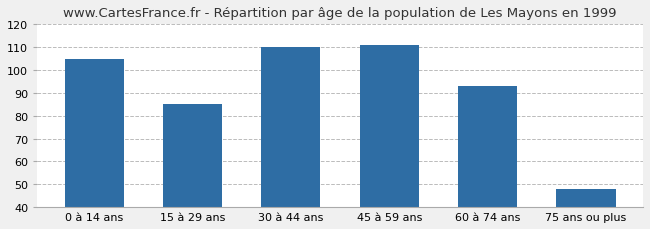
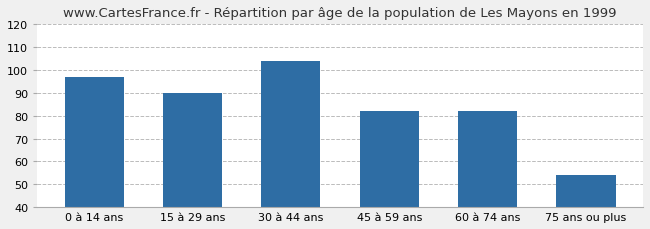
0 à 14 ans: 105 -> 97
15 à 29 ans: 85 -> 90
30 à 44 ans: 110 -> 104
45 à 59 ans: 111 -> 82
60 à 74 ans: 93 -> 82
75 ans ou plus: 48 -> 54
